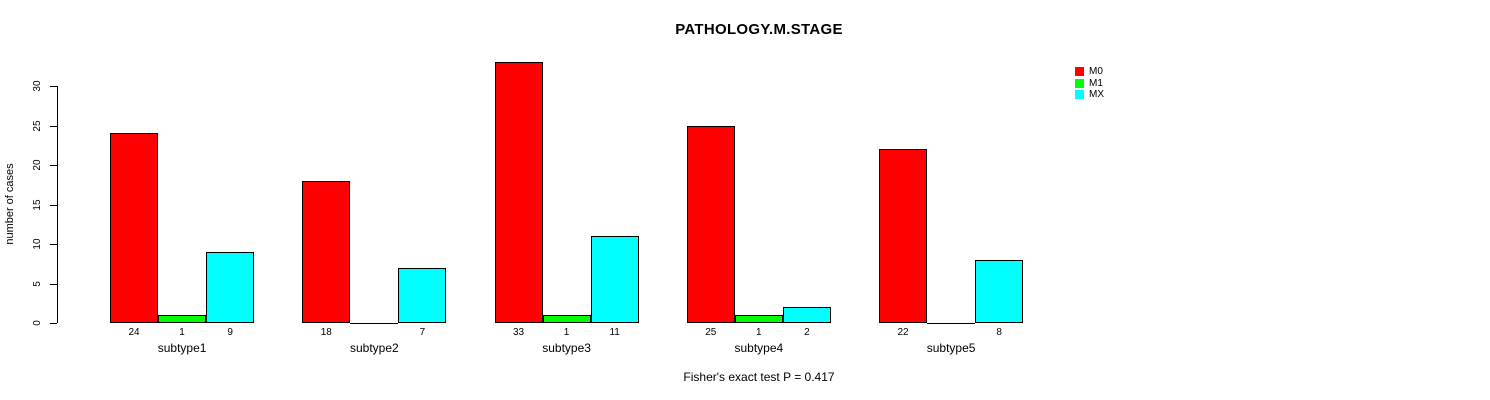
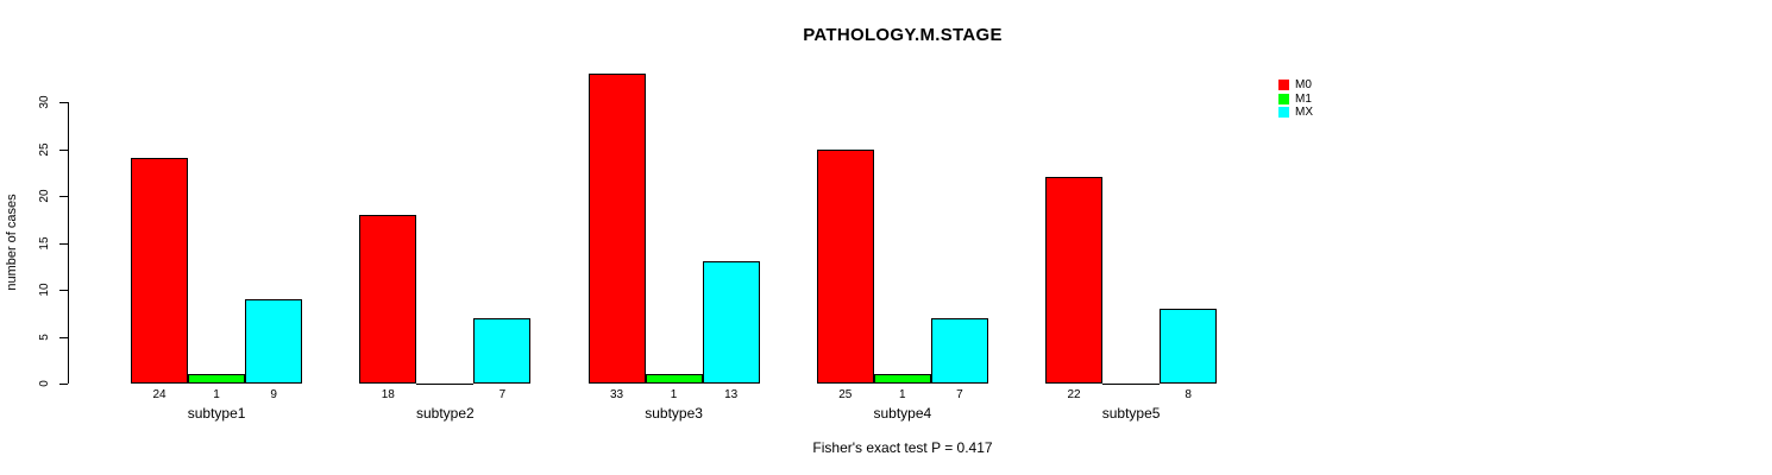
MX/subtype3: 11 -> 13
MX/subtype4: 2 -> 7
